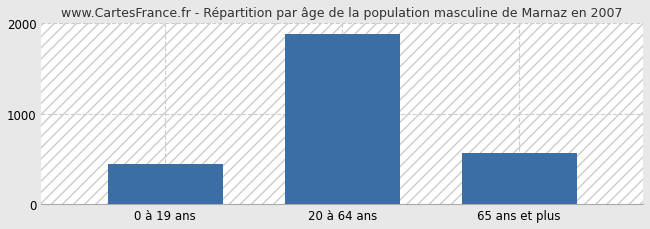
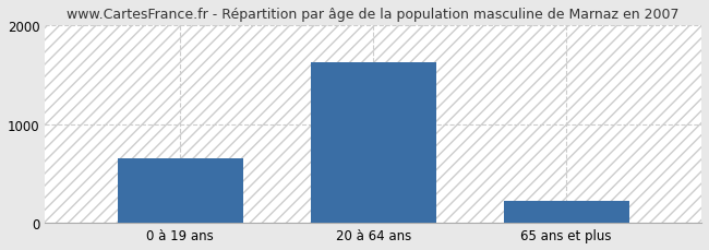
0 à 19 ans: 440 -> 650
20 à 64 ans: 1880 -> 1620
65 ans et plus: 560 -> 220
